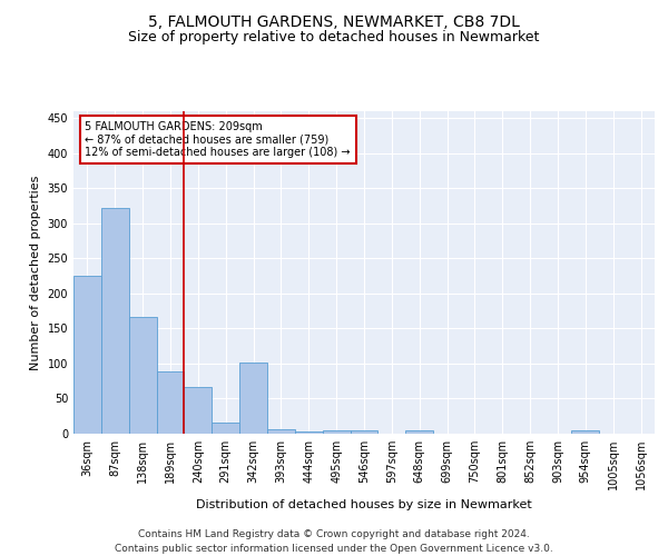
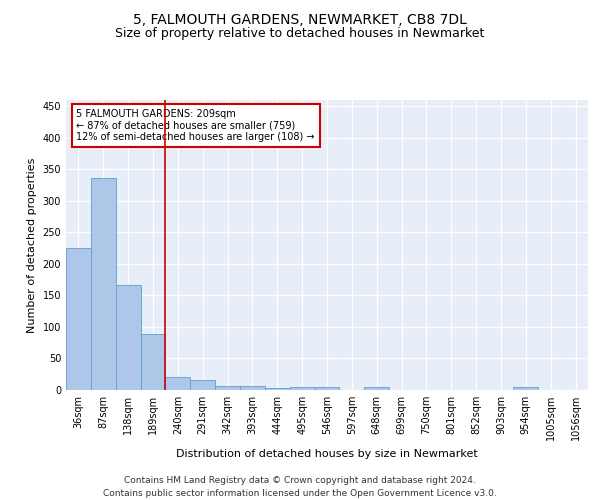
87sqm: 322 -> 337
240sqm: 66 -> 21
342sqm: 102 -> 7
